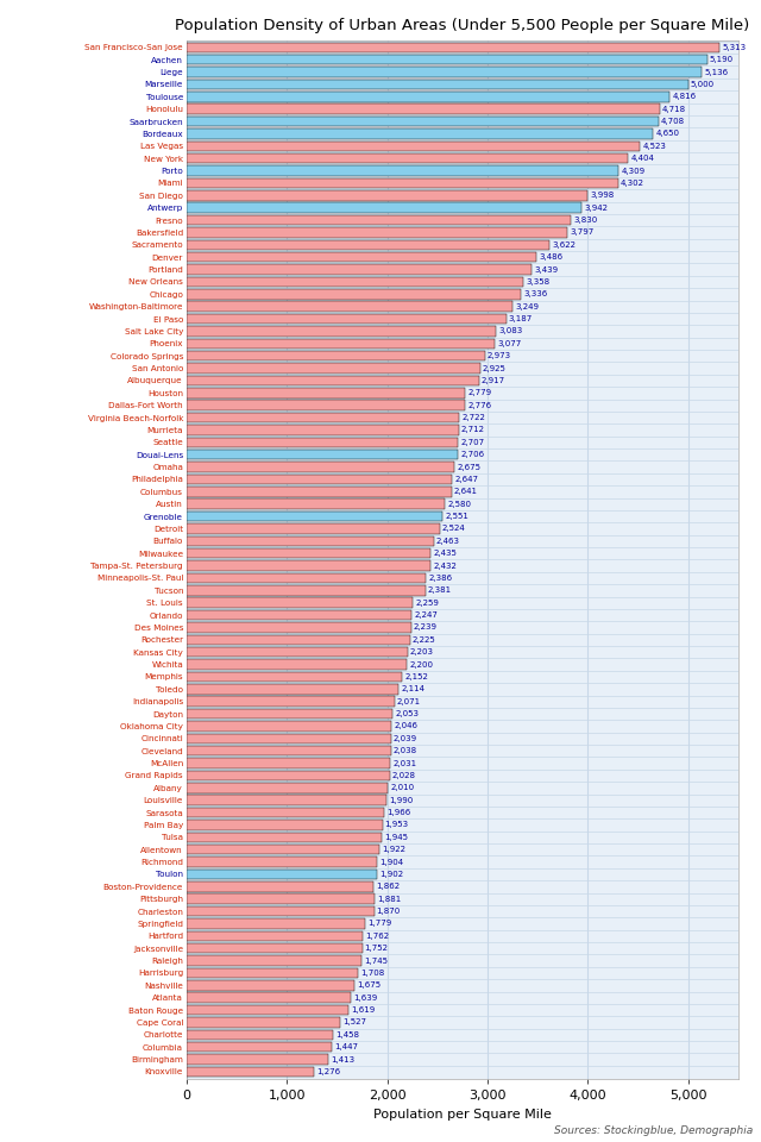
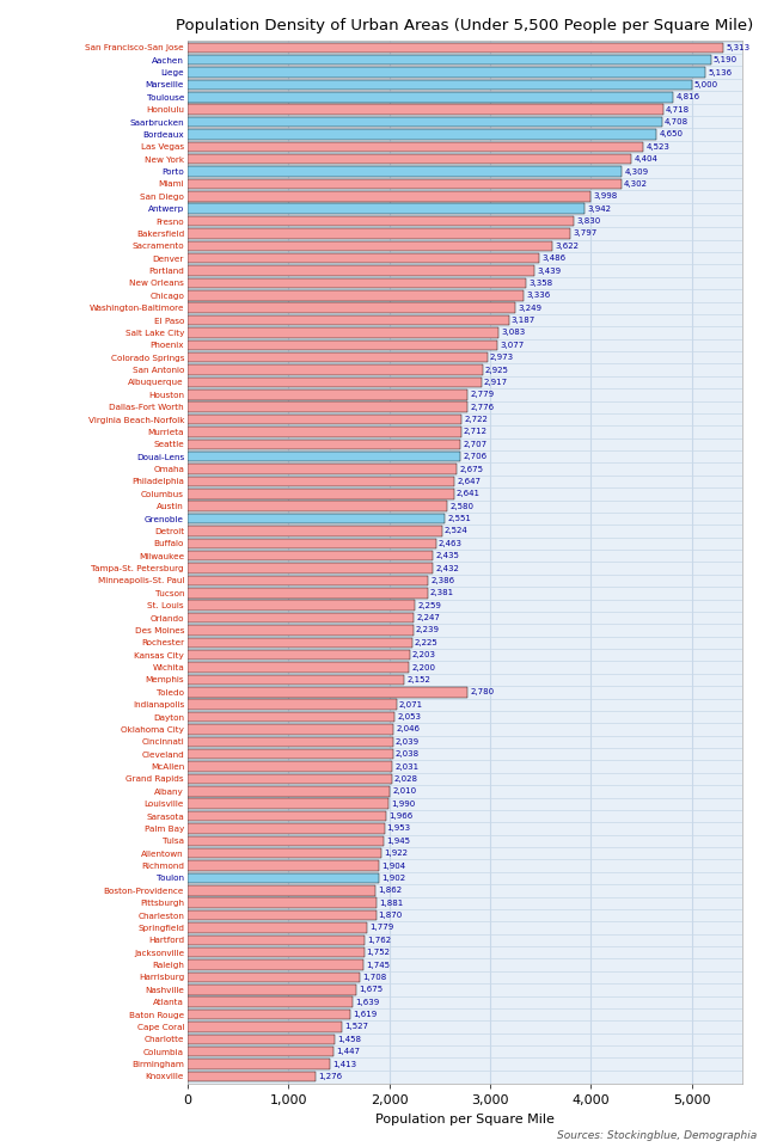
Toledo: 2,110 -> 2,780
